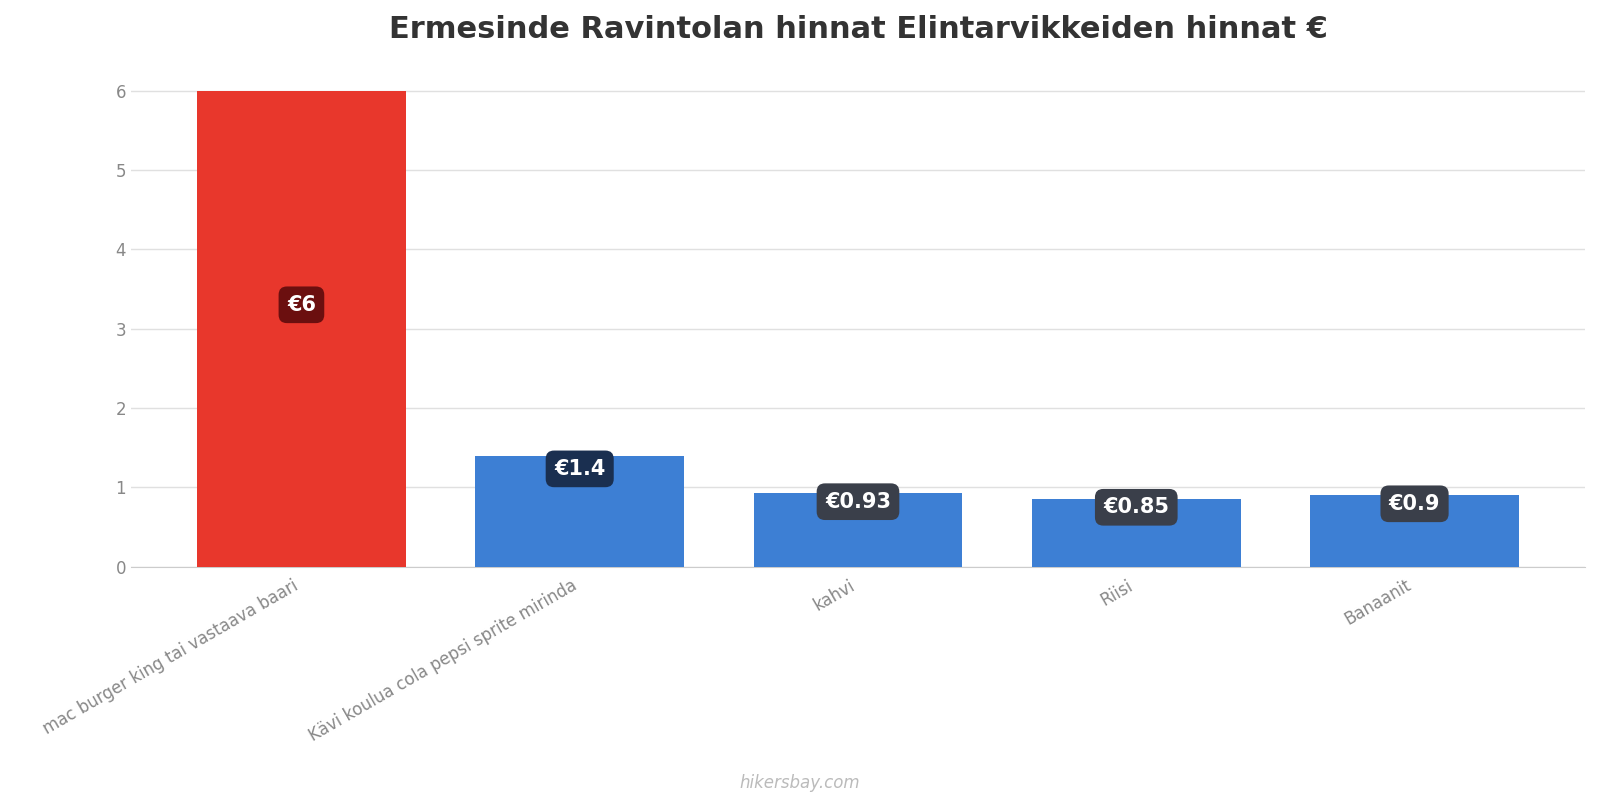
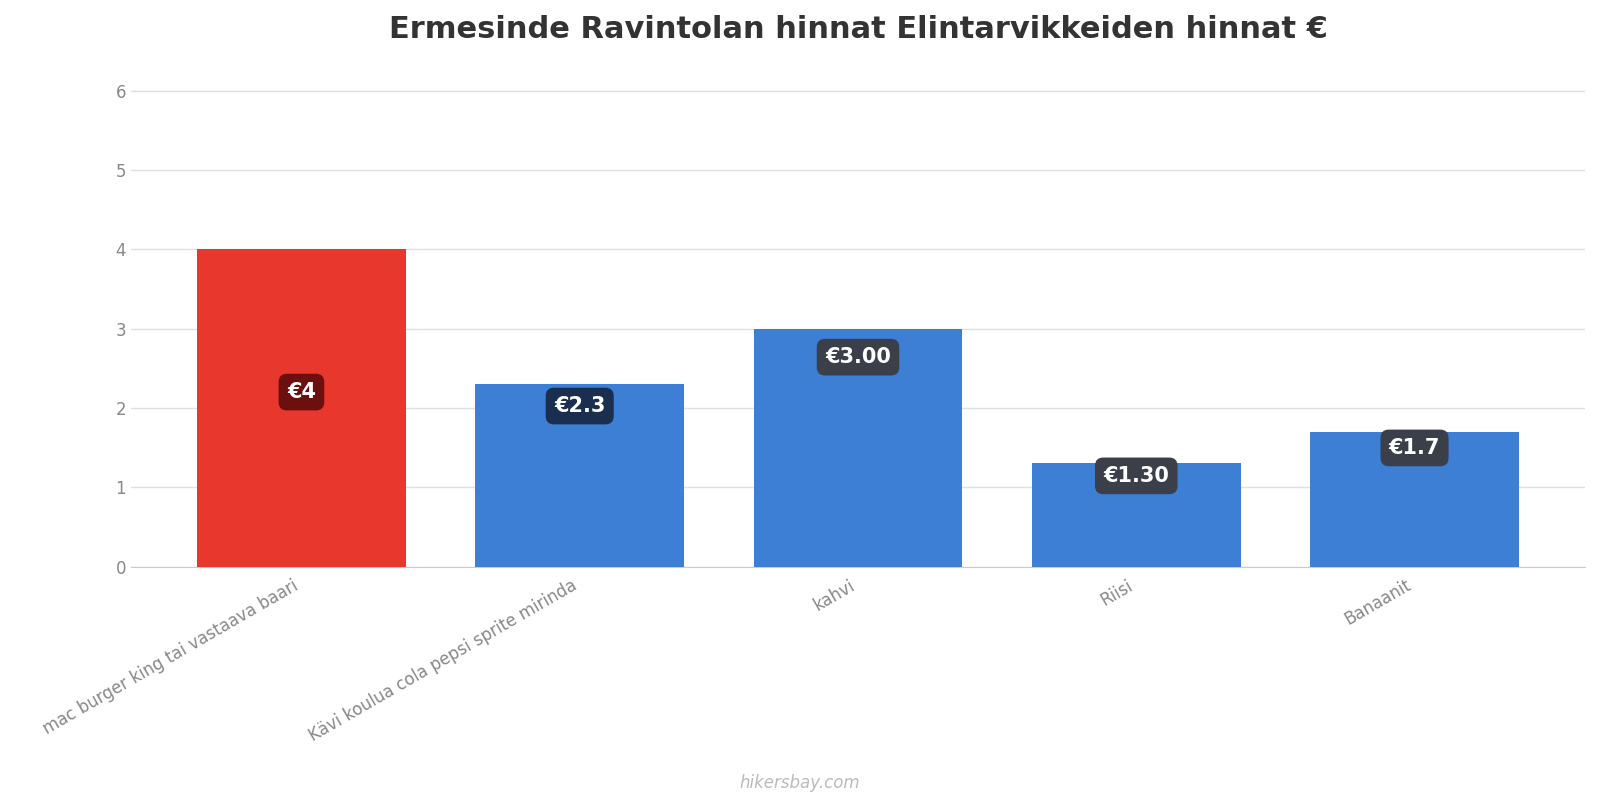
mac burger king tai vastaava baari: €6 -> €4
Kävi koulua cola pepsi sprite mirinda: €1.4 -> €2.3
kahvi: €0.93 -> €3.00
Riisi: €0.85 -> €1.30
Banaanit: €0.9 -> €1.7
